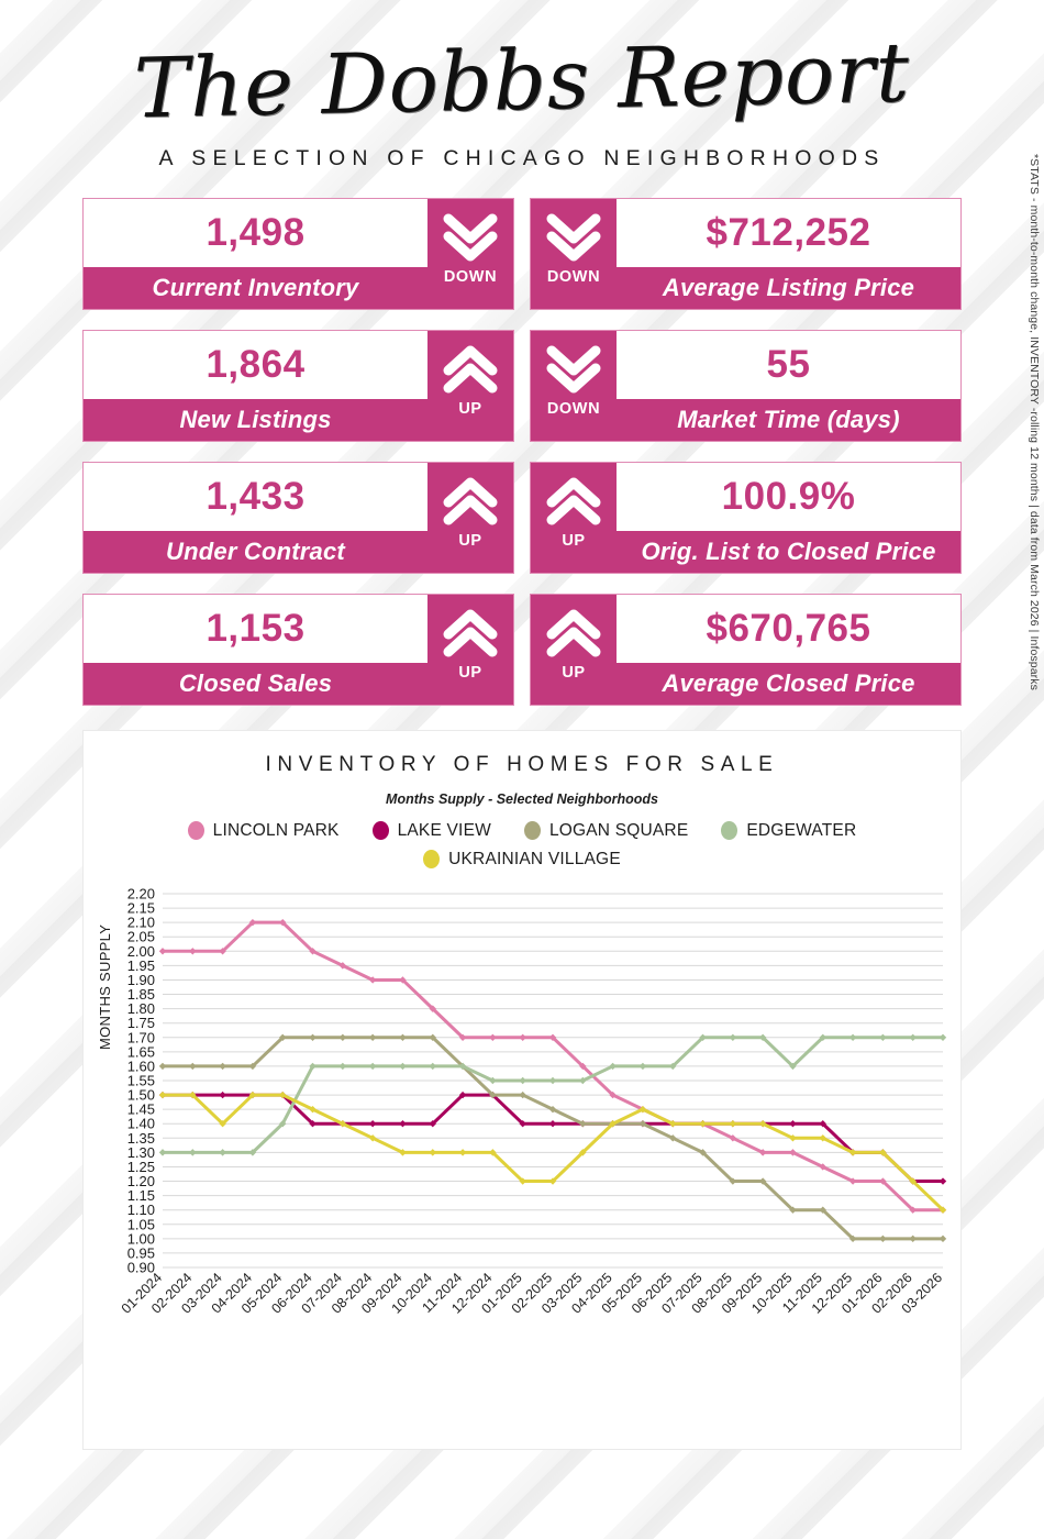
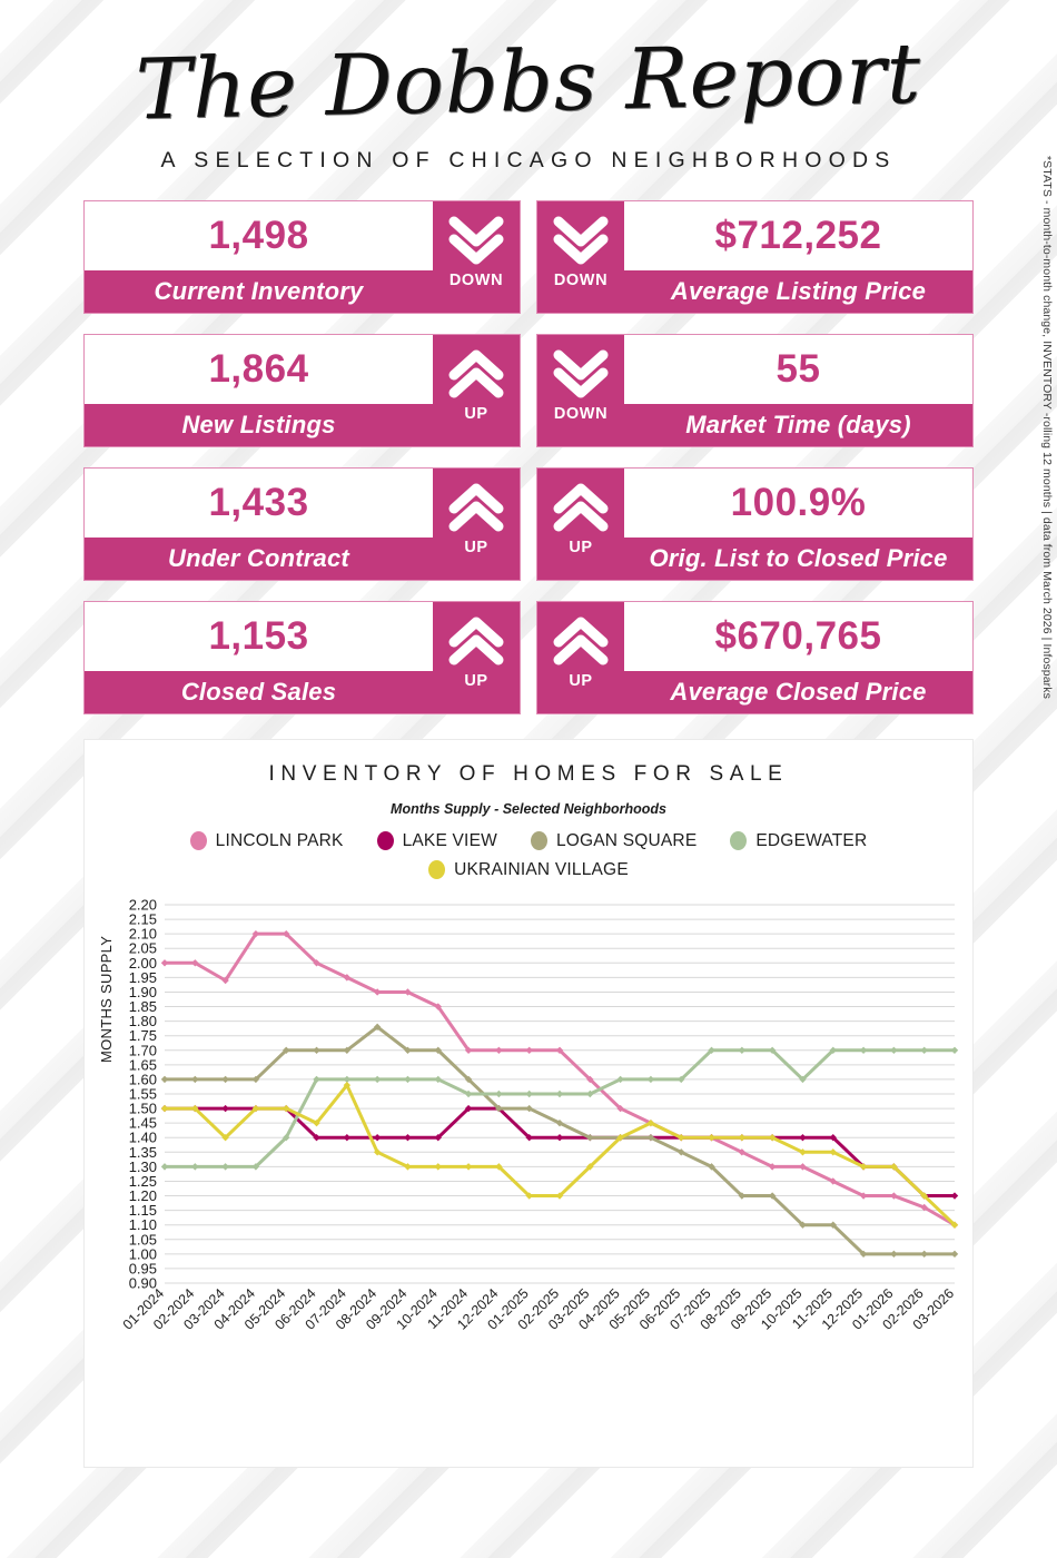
LINCOLN PARK/03-2024: 2.00 -> 1.94
UKRAINIAN VILLAGE/07-2024: 1.40 -> 1.58
LOGAN SQUARE/08-2024: 1.70 -> 1.78
LINCOLN PARK/10-2024: 1.80 -> 1.85
EDGEWATER/11-2024: 1.60 -> 1.55
LINCOLN PARK/02-2026: 1.10 -> 1.16
